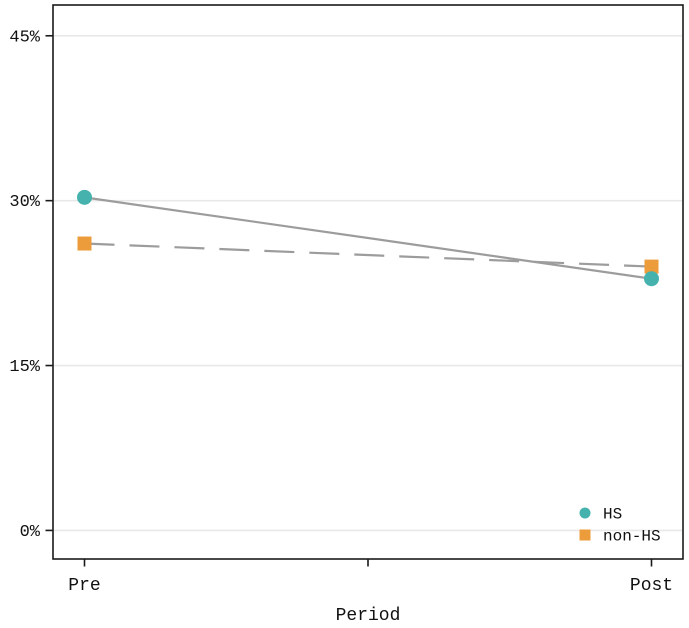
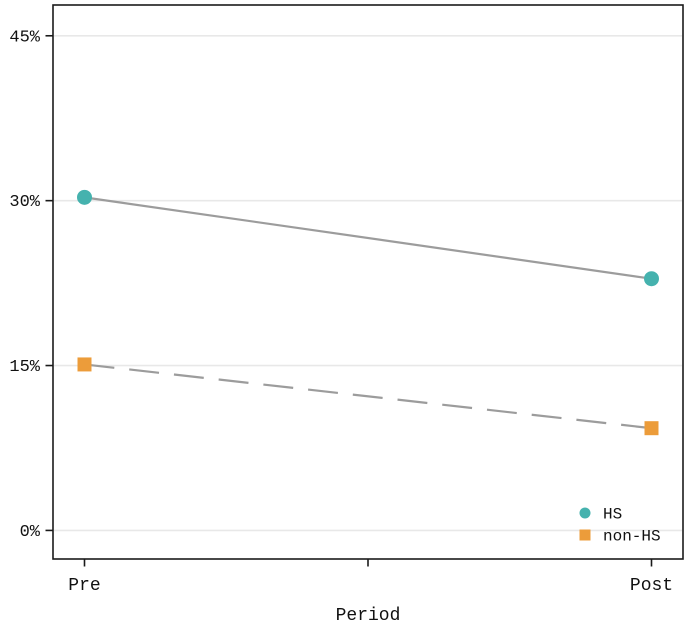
non-HS/Pre: 26.1% -> 15.1%
non-HS/Post: 24.0% -> 9.3%
